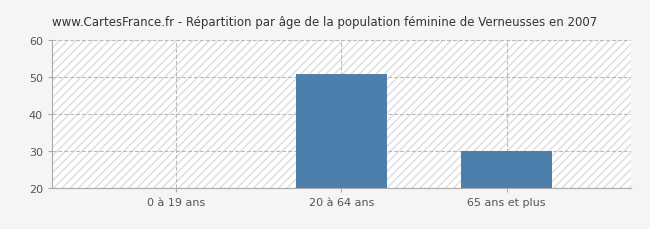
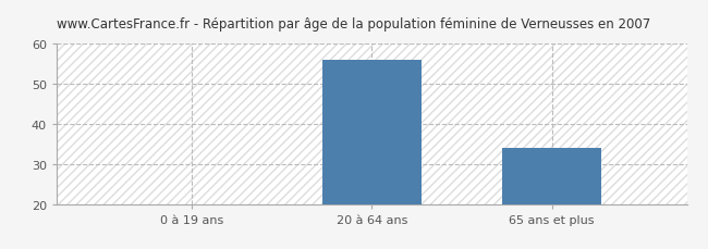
20 à 64 ans: 51 -> 56
65 ans et plus: 30 -> 34
